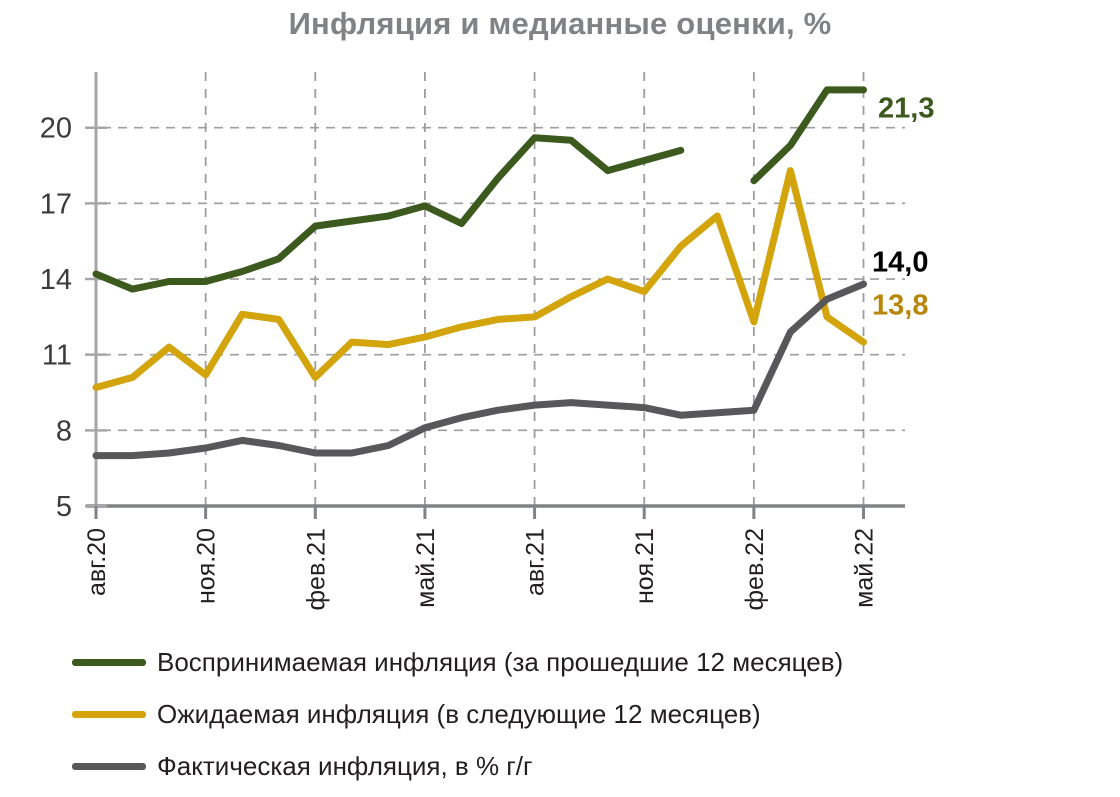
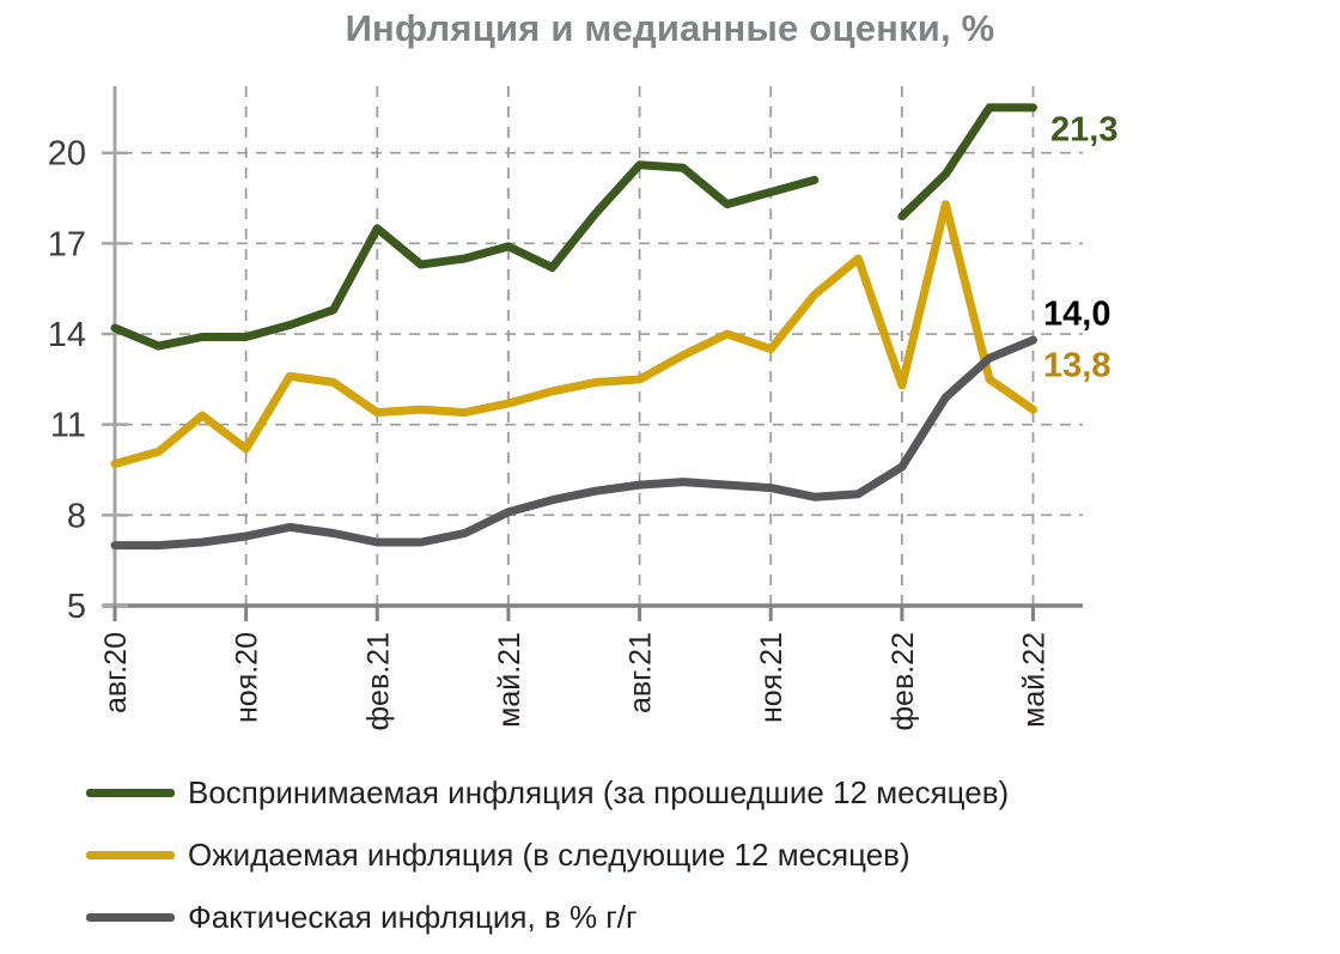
Воспринимаемая инфляция (за прошедшие 12 месяцев)/фев.21: 16.1 -> 17.5
Ожидаемая инфляция (в следующие 12 месяцев)/фев.21: 10.1 -> 11.4
Фактическая инфляция, в % г/г/фев.22: 8.8 -> 9.6
